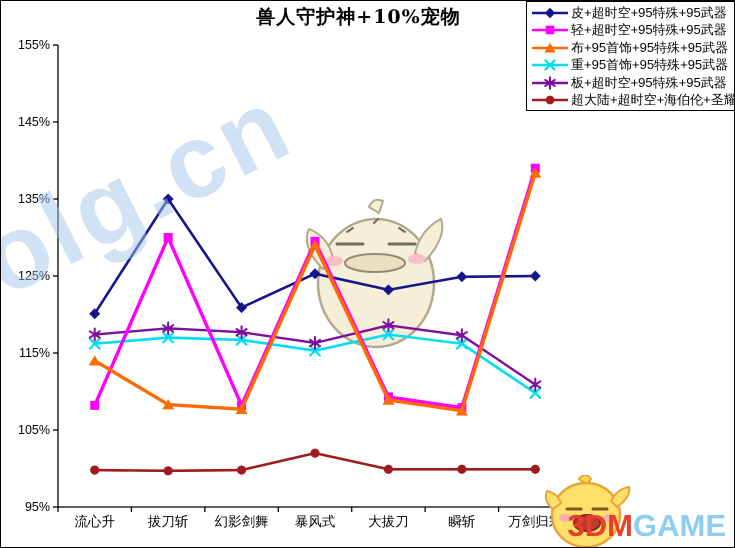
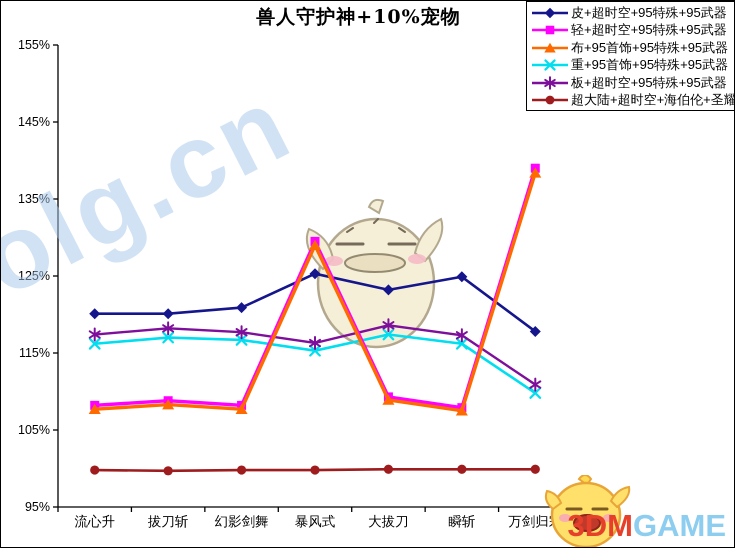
布+95首饰+95特殊+95武器/流心升: 114% -> 108%
皮+超时空+95特殊+95武器/拔刀斩: 135% -> 120%
轻+超时空+95特殊+95武器/拔刀斩: 130% -> 109%
超大陆+超时空+海伯伦+圣耀/暴风式: 102% -> 100%
皮+超时空+95特殊+95武器/万剑归宗: 125% -> 118%
